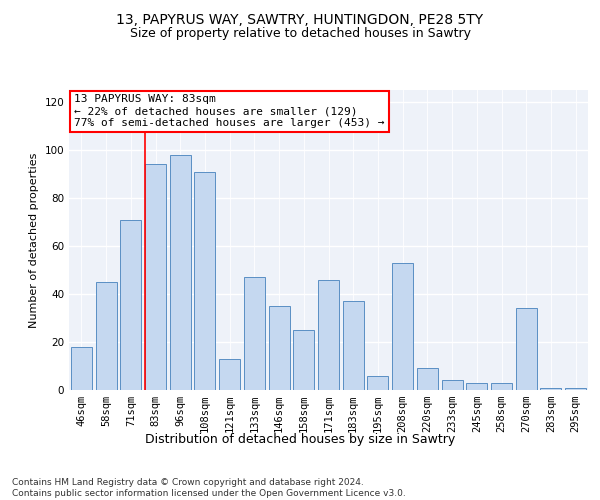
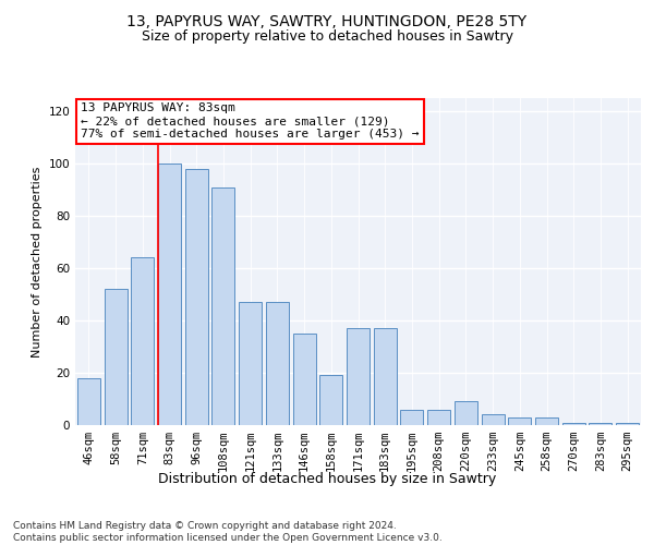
58sqm: 45 -> 52
71sqm: 71 -> 64
83sqm: 94 -> 100
121sqm: 13 -> 47
158sqm: 25 -> 19
171sqm: 46 -> 37
208sqm: 53 -> 6
270sqm: 34 -> 1
